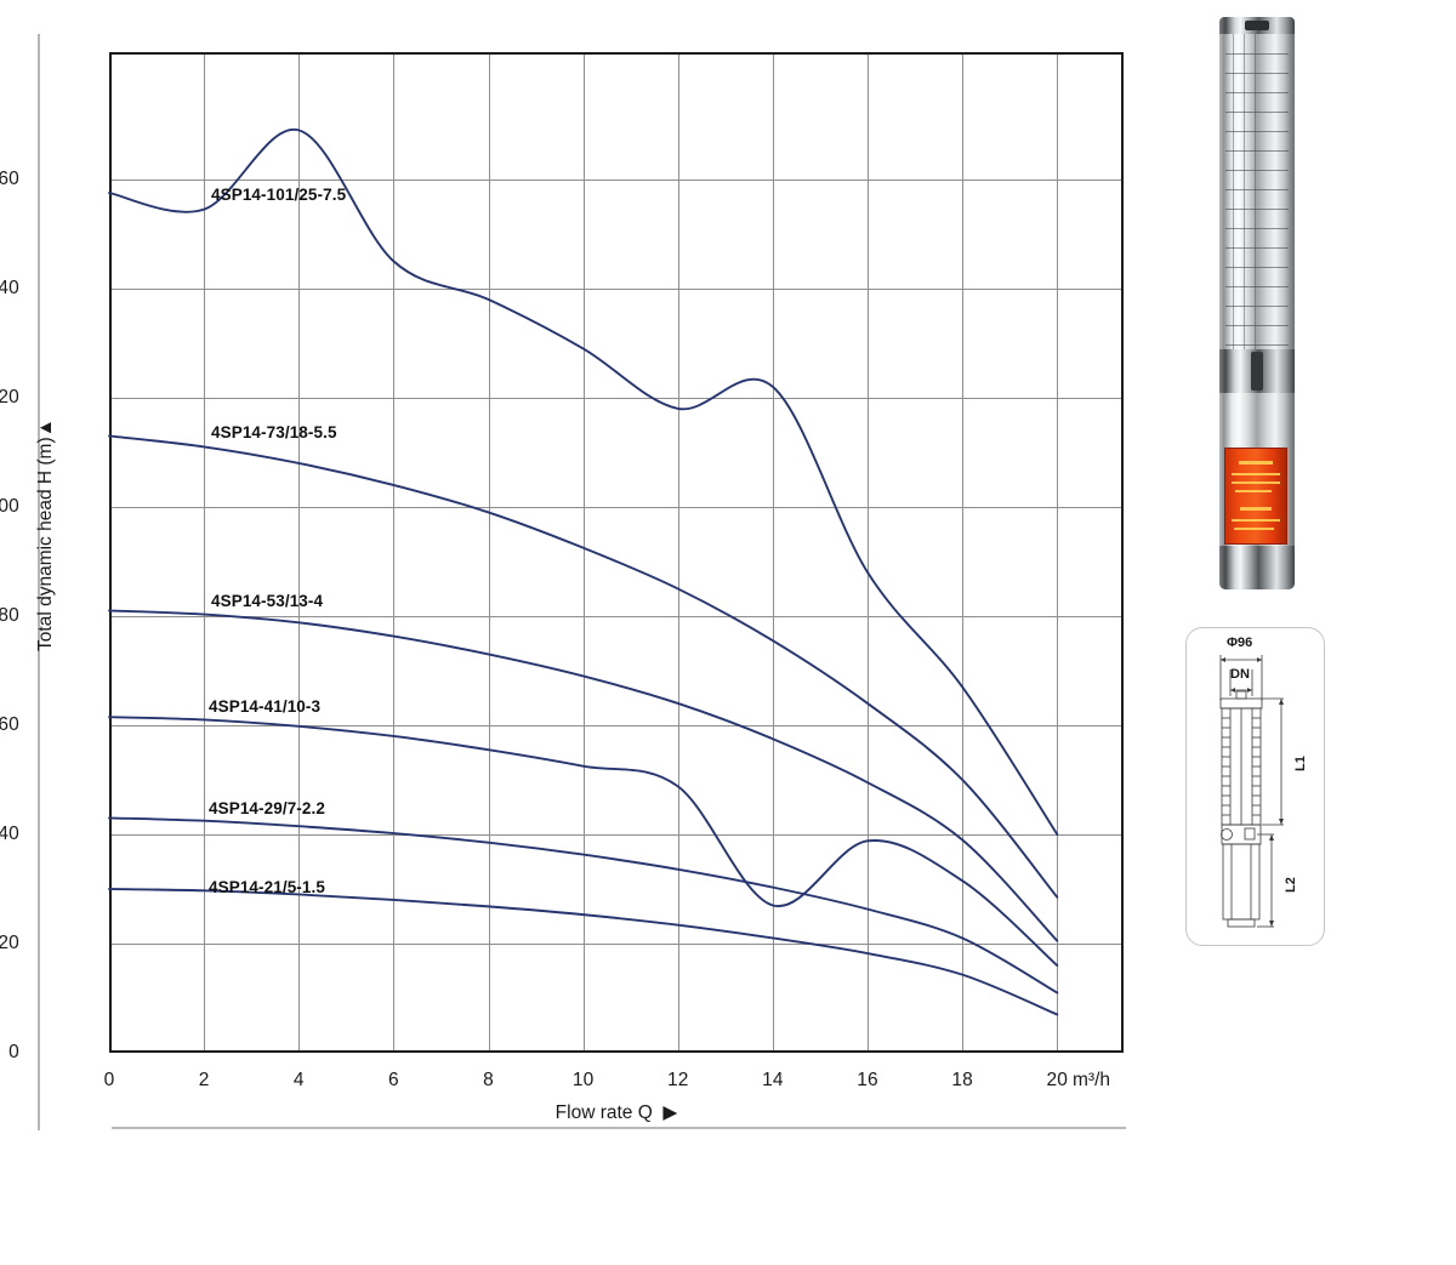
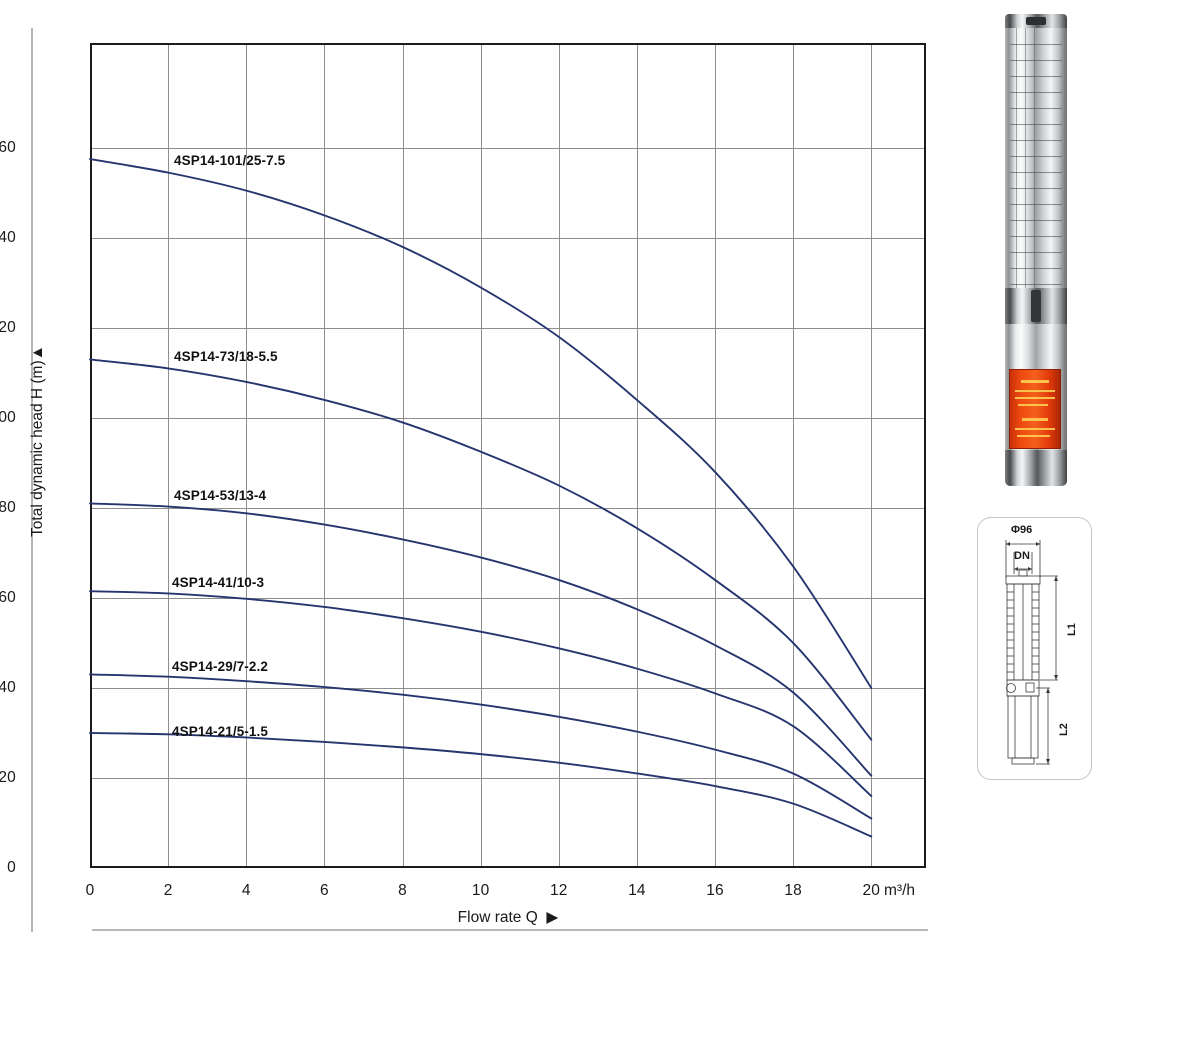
4SP14-101/25-7.5/4: 169 -> 150
4SP14-101/25-7.5/14: 122 -> 104
4SP14-41/10-3/14: 27 -> 44
